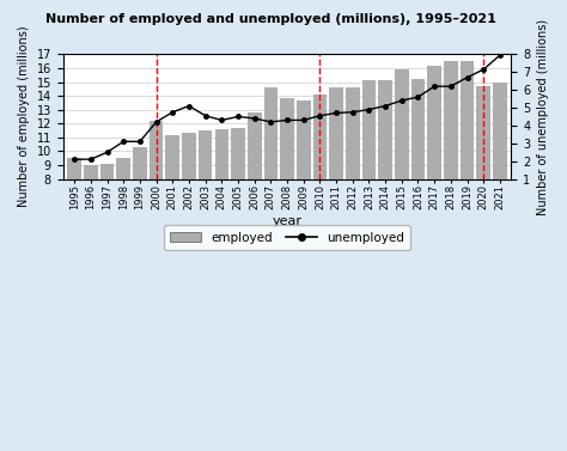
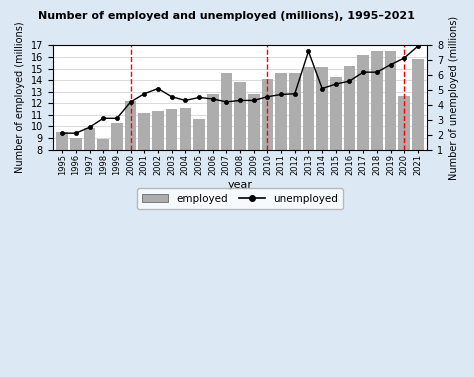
employed/1997: 9.1 -> 9.9
employed/1998: 9.5 -> 8.9
employed/2005: 11.7 -> 10.6
employed/2009: 13.7 -> 12.8
unemployed/2013: 4.9 -> 7.6
employed/2015: 15.9 -> 14.3
employed/2020: 14.7 -> 12.6
employed/2021: 15.0 -> 15.8
